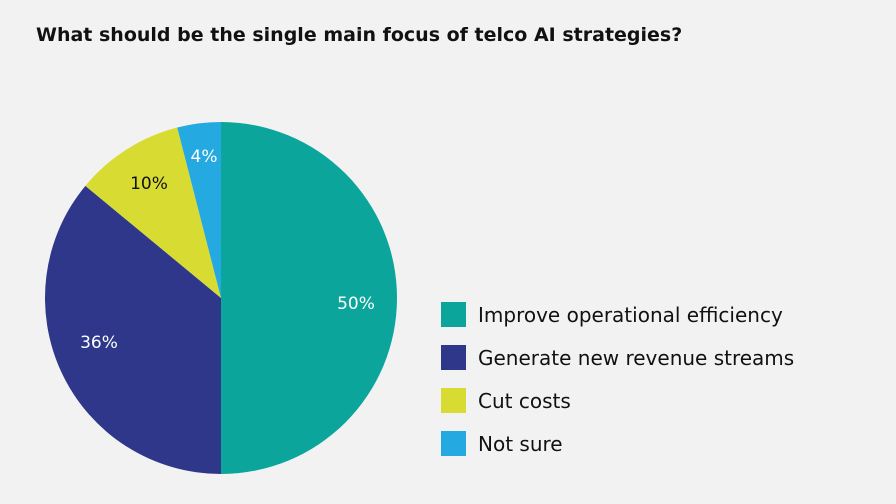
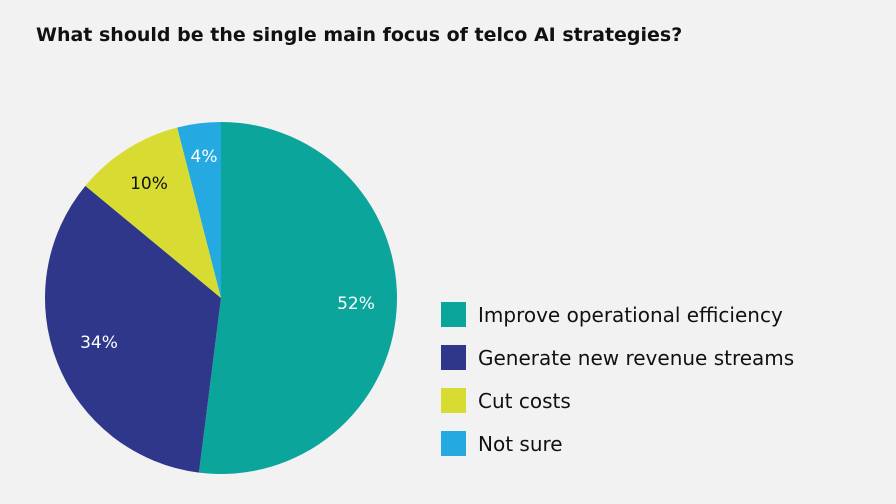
Improve operational efficiency: 50% -> 52%
Generate new revenue streams: 36% -> 34%
